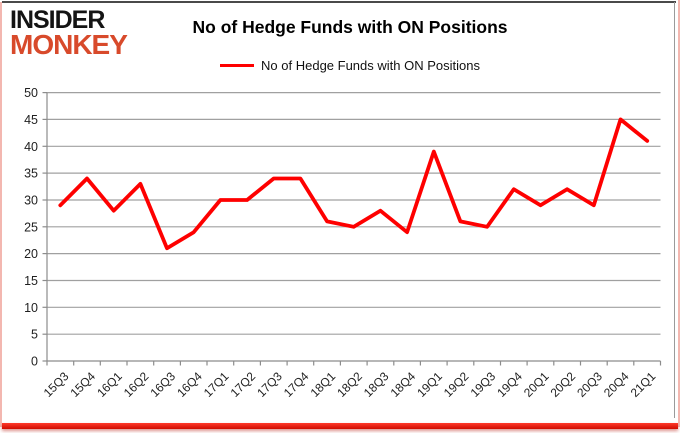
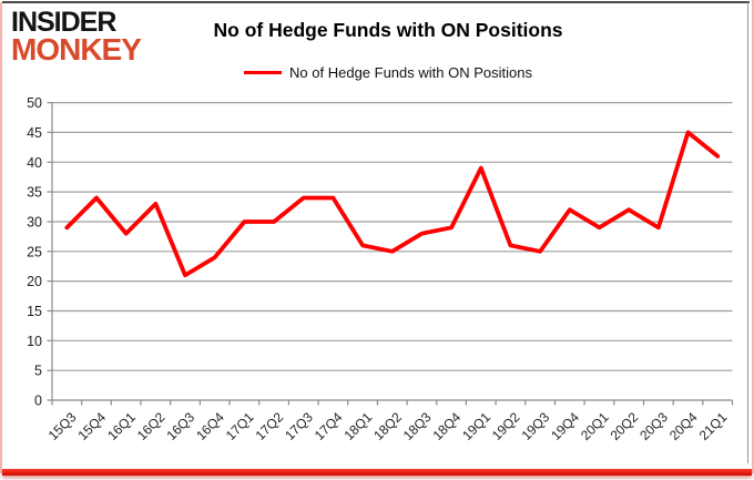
18Q4: 24 -> 29
